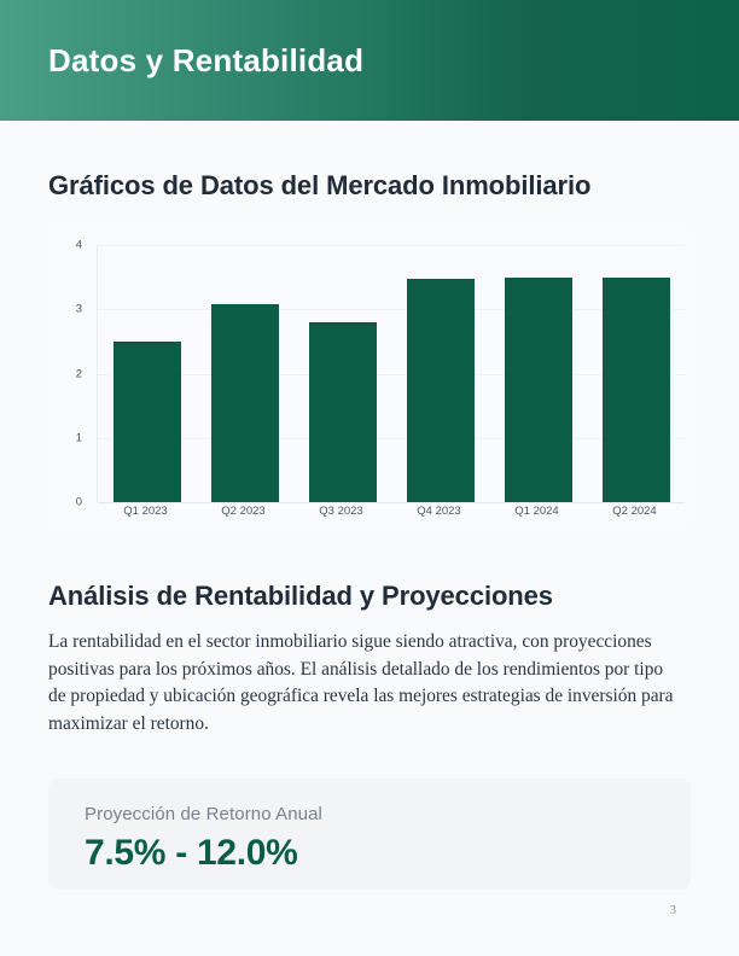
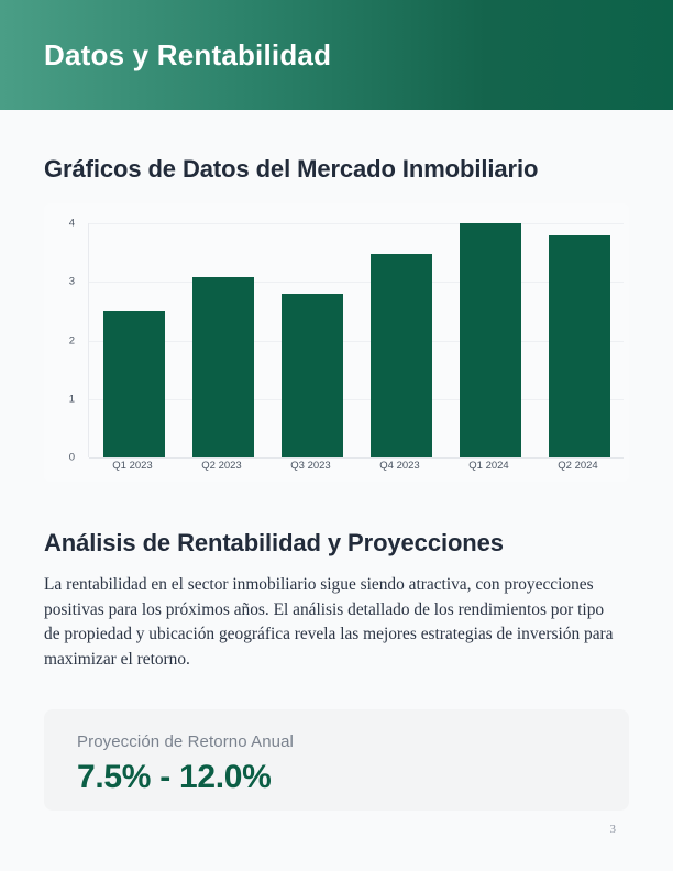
Q1 2024: 3.5 -> 4.0
Q2 2024: 3.5 -> 3.8
